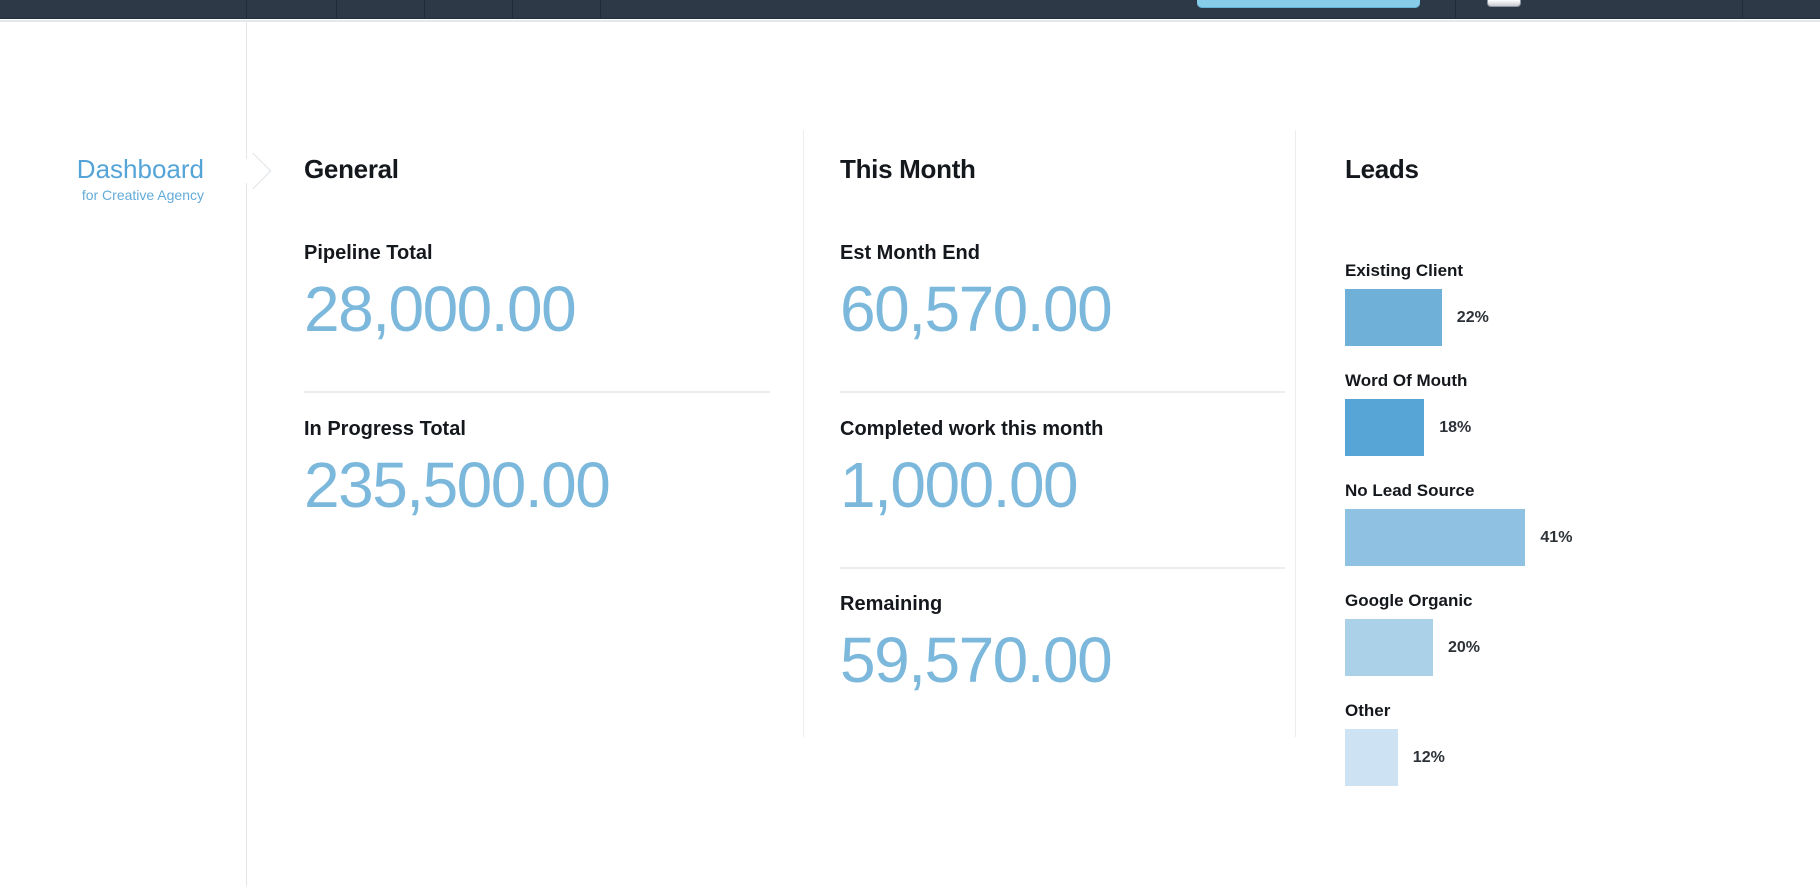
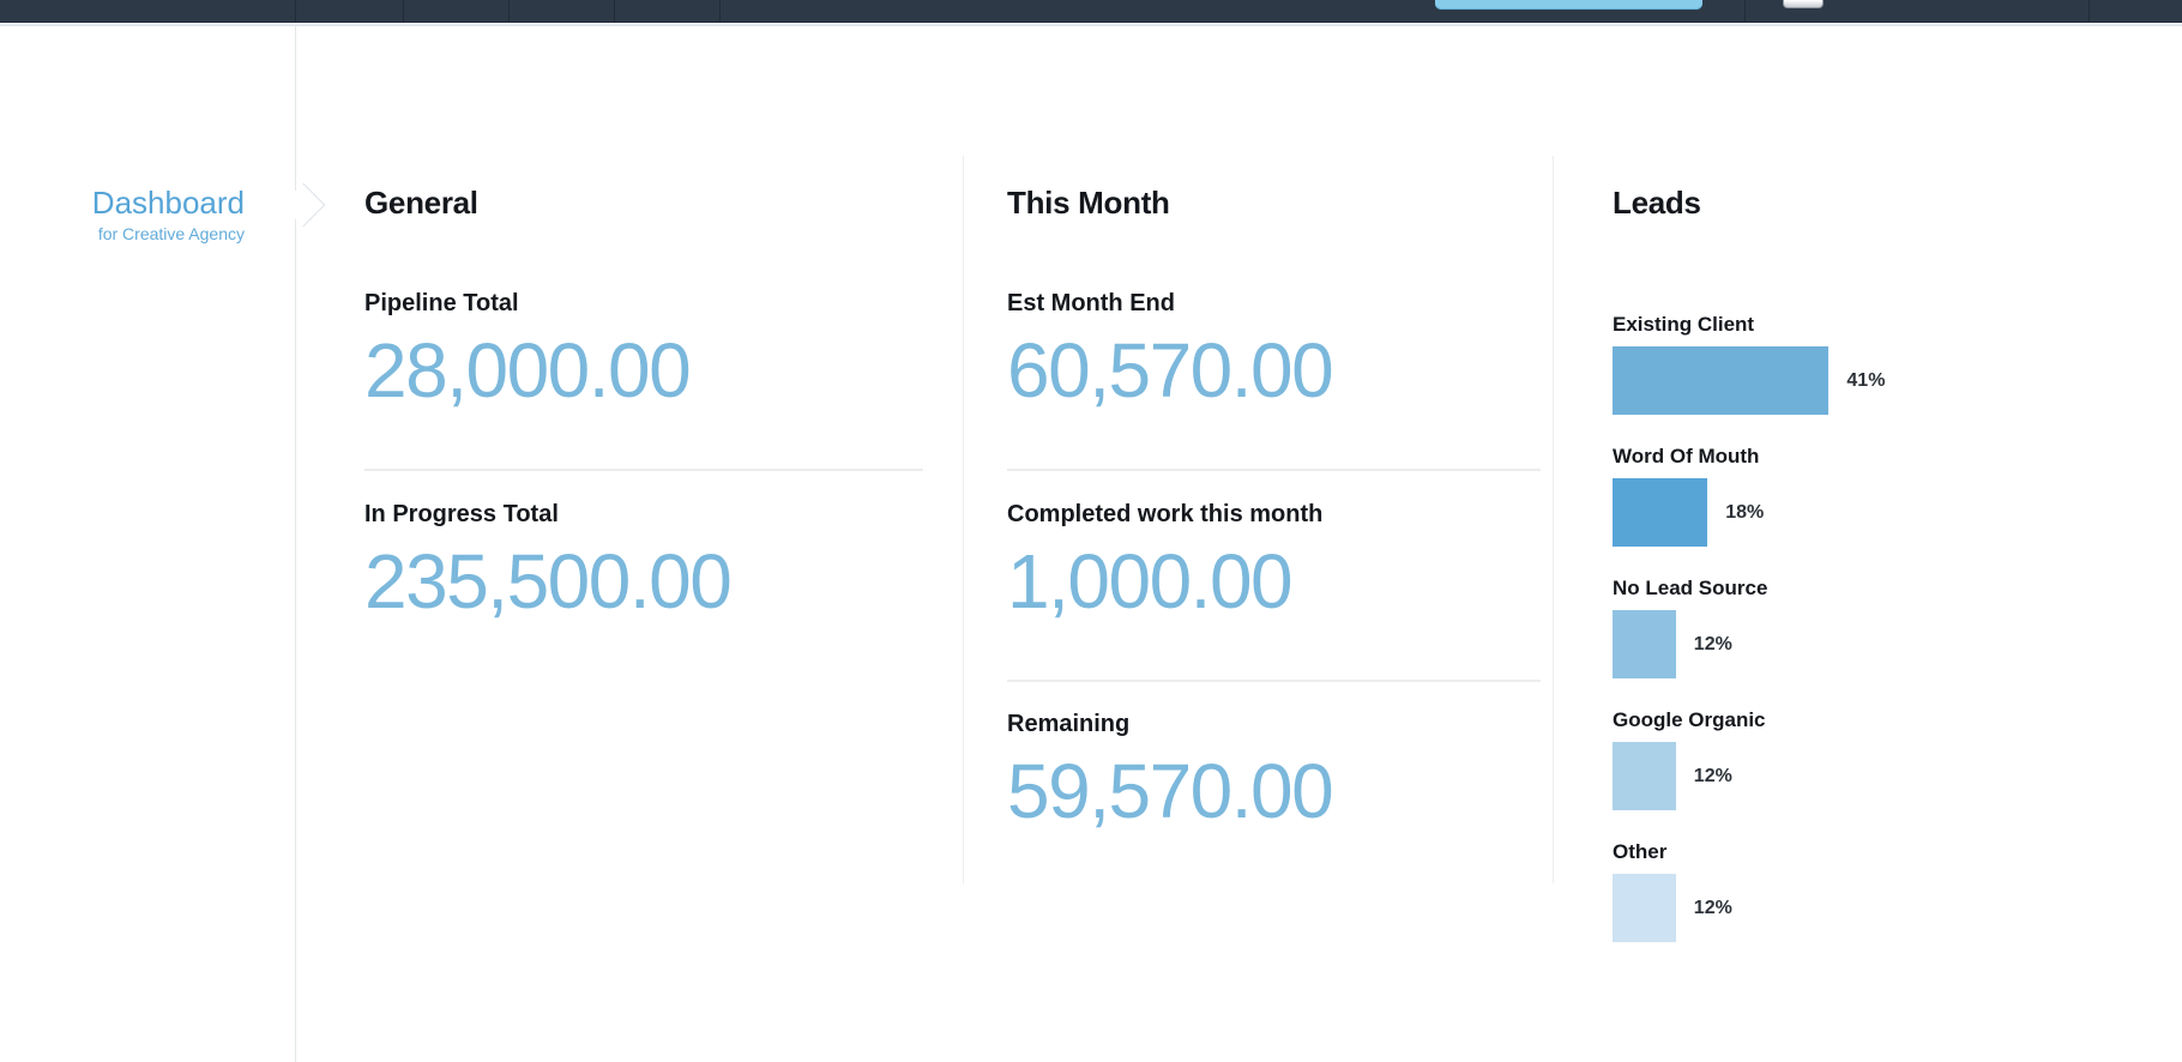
Existing Client: 22% -> 41%
No Lead Source: 41% -> 12%
Google Organic: 20% -> 12%
